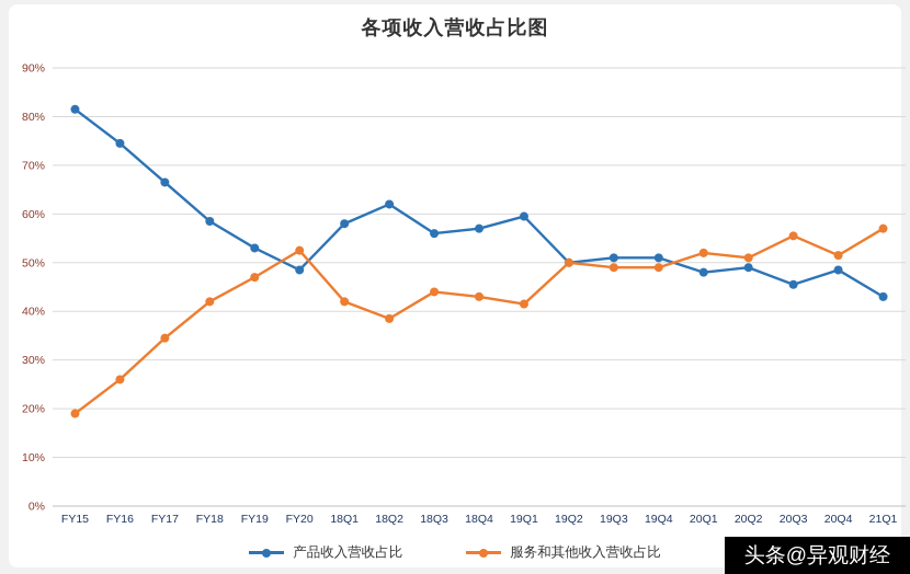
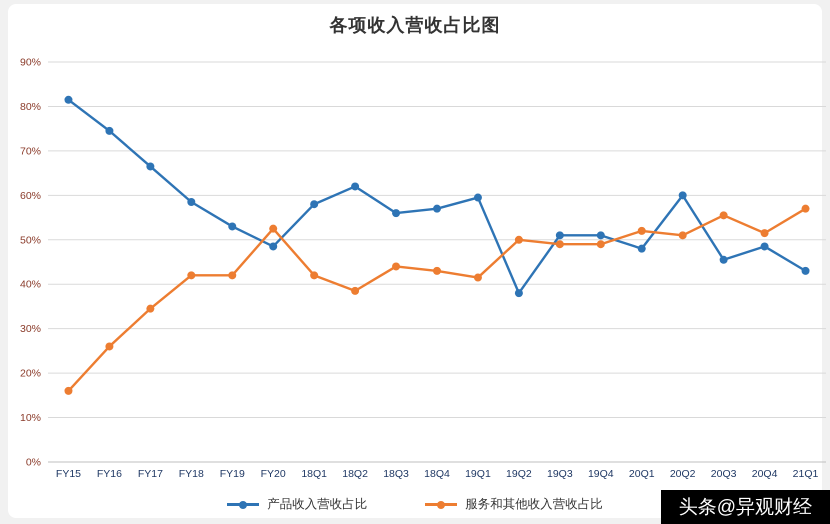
服务和其他收入营收占比/FY15: 19% -> 16%
服务和其他收入营收占比/FY19: 47% -> 42%
产品收入营收占比/19Q2: 50% -> 38%
产品收入营收占比/20Q2: 49% -> 60%
